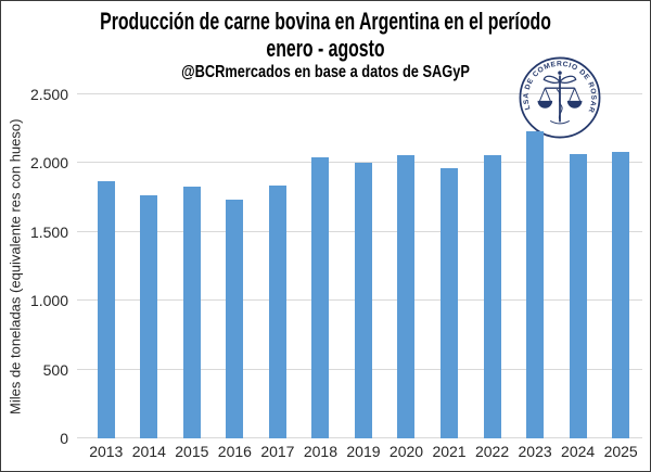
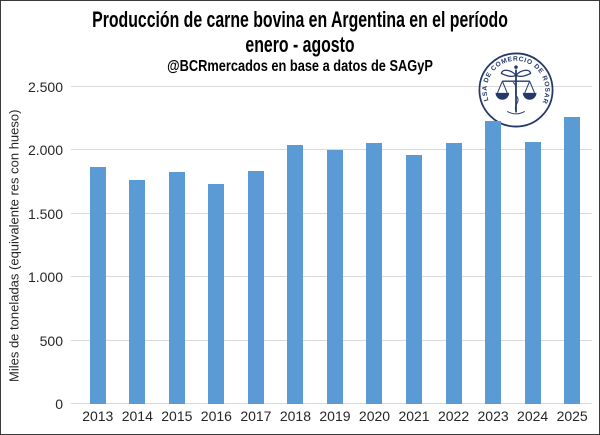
2025: 2080 -> 2260
